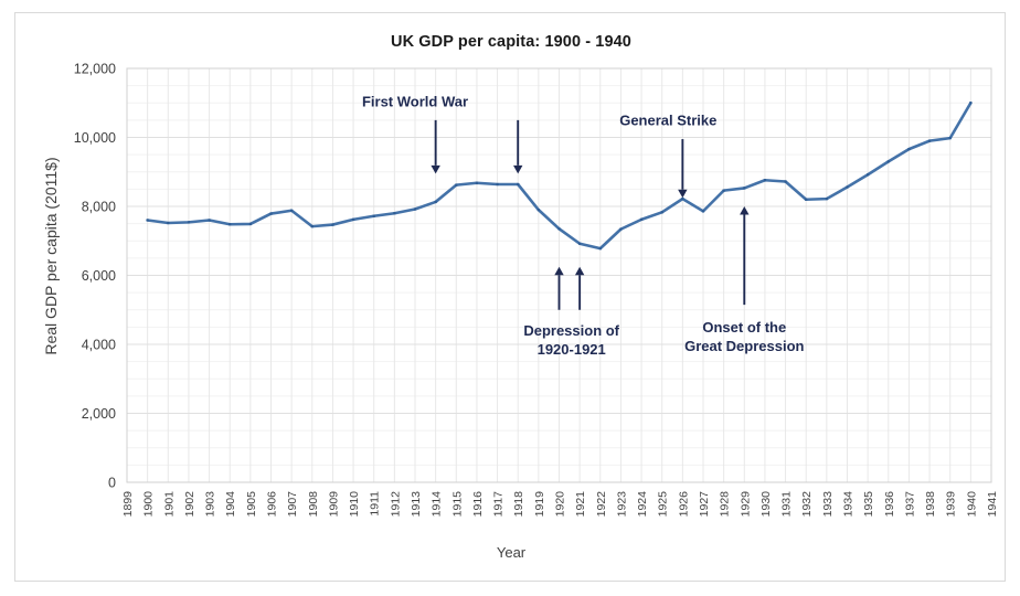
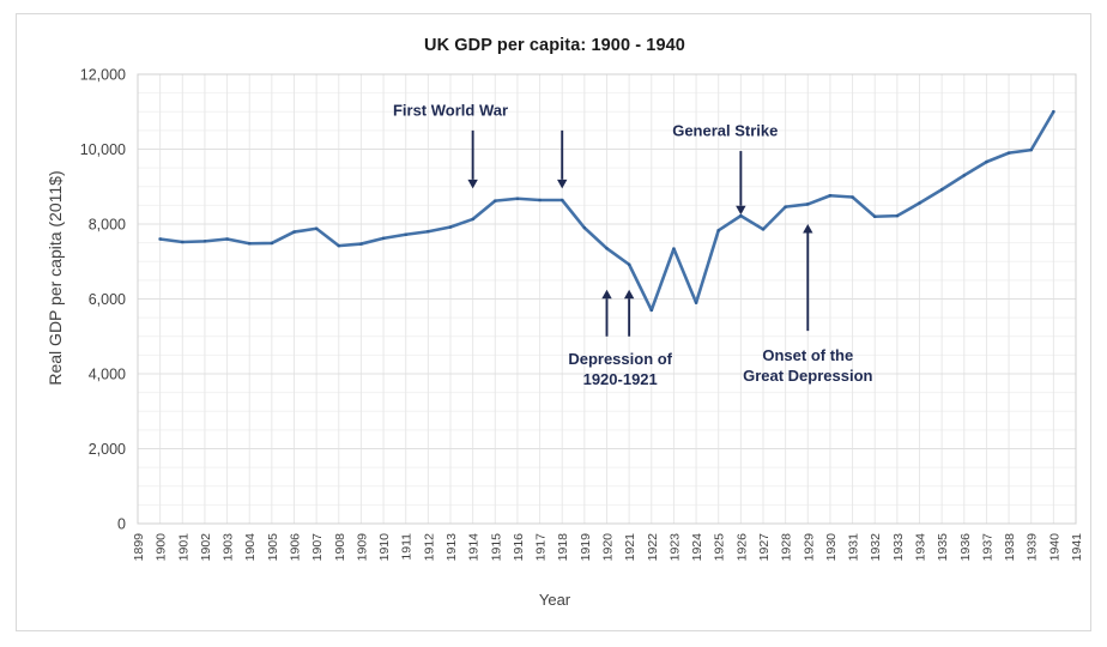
1922: 6800 -> 5700
1924: 7600 -> 5900
